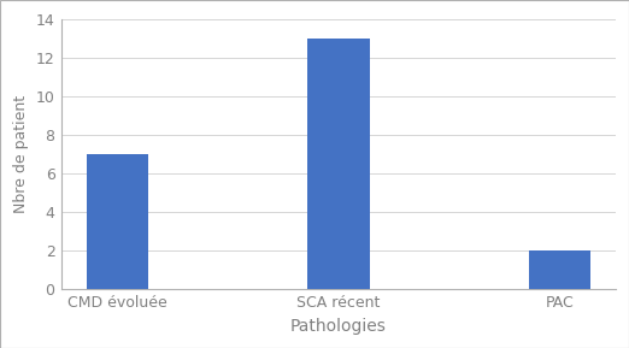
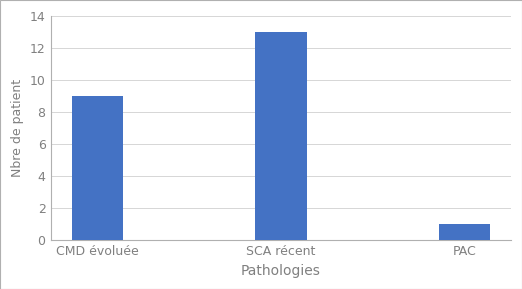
CMD évoluée: 7 -> 9
PAC: 2 -> 1
